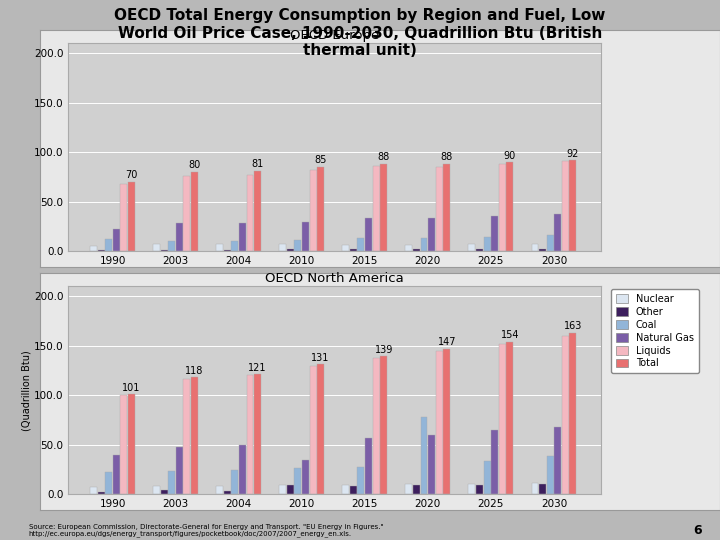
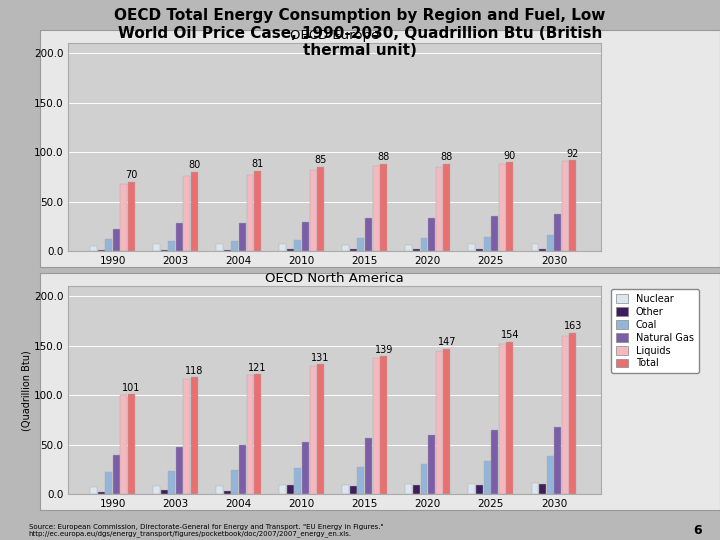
OECD North America/Natural Gas/2010: 34 -> 53
OECD North America/Coal/2020: 78 -> 30
